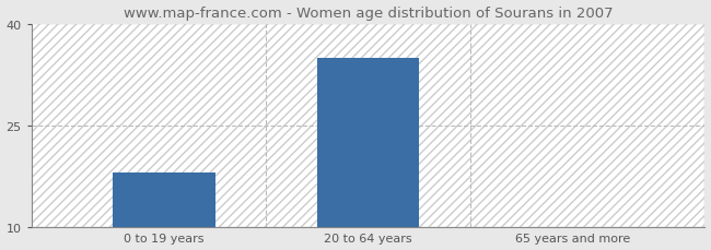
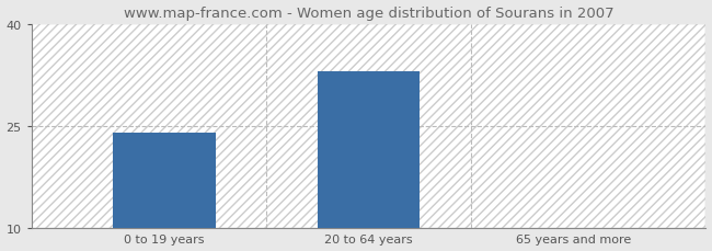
0 to 19 years: 18 -> 24
20 to 64 years: 35 -> 33
